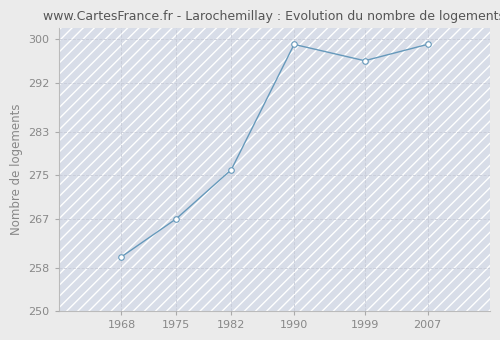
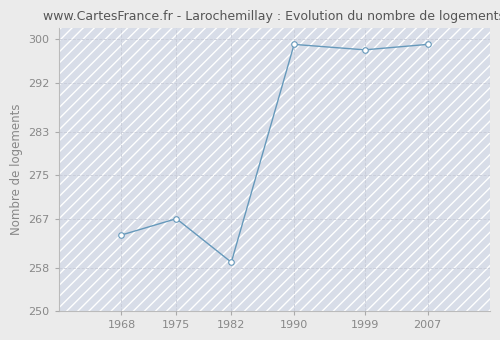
1968: 260 -> 264
1982: 276 -> 259
1999: 296 -> 298
